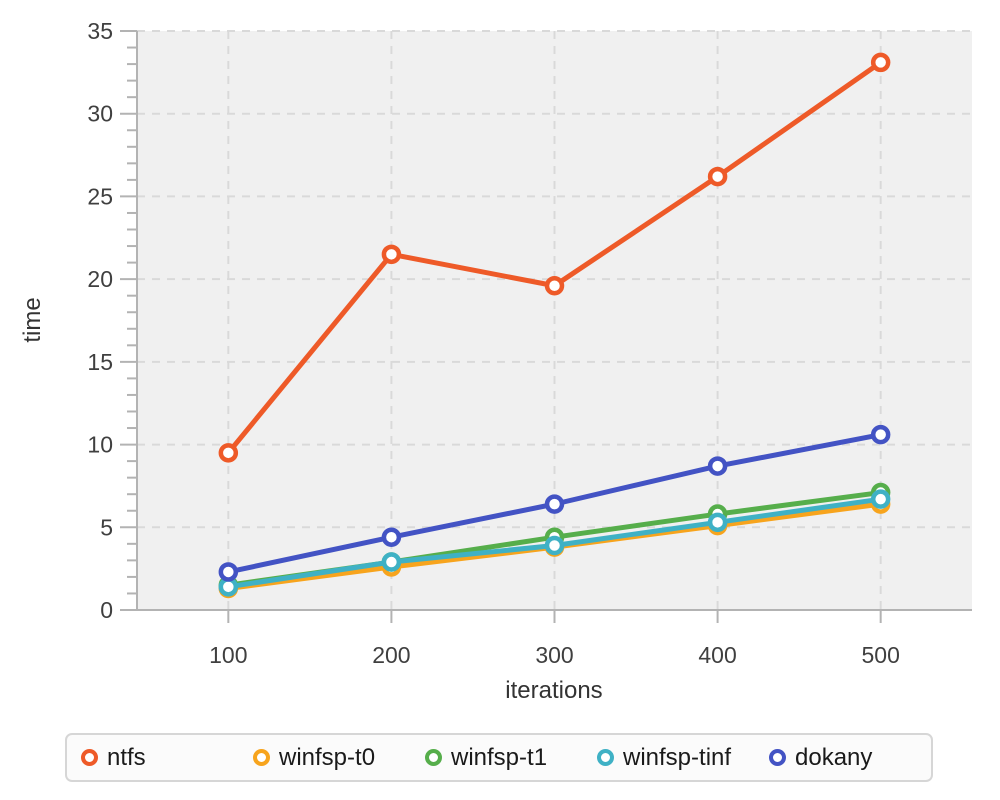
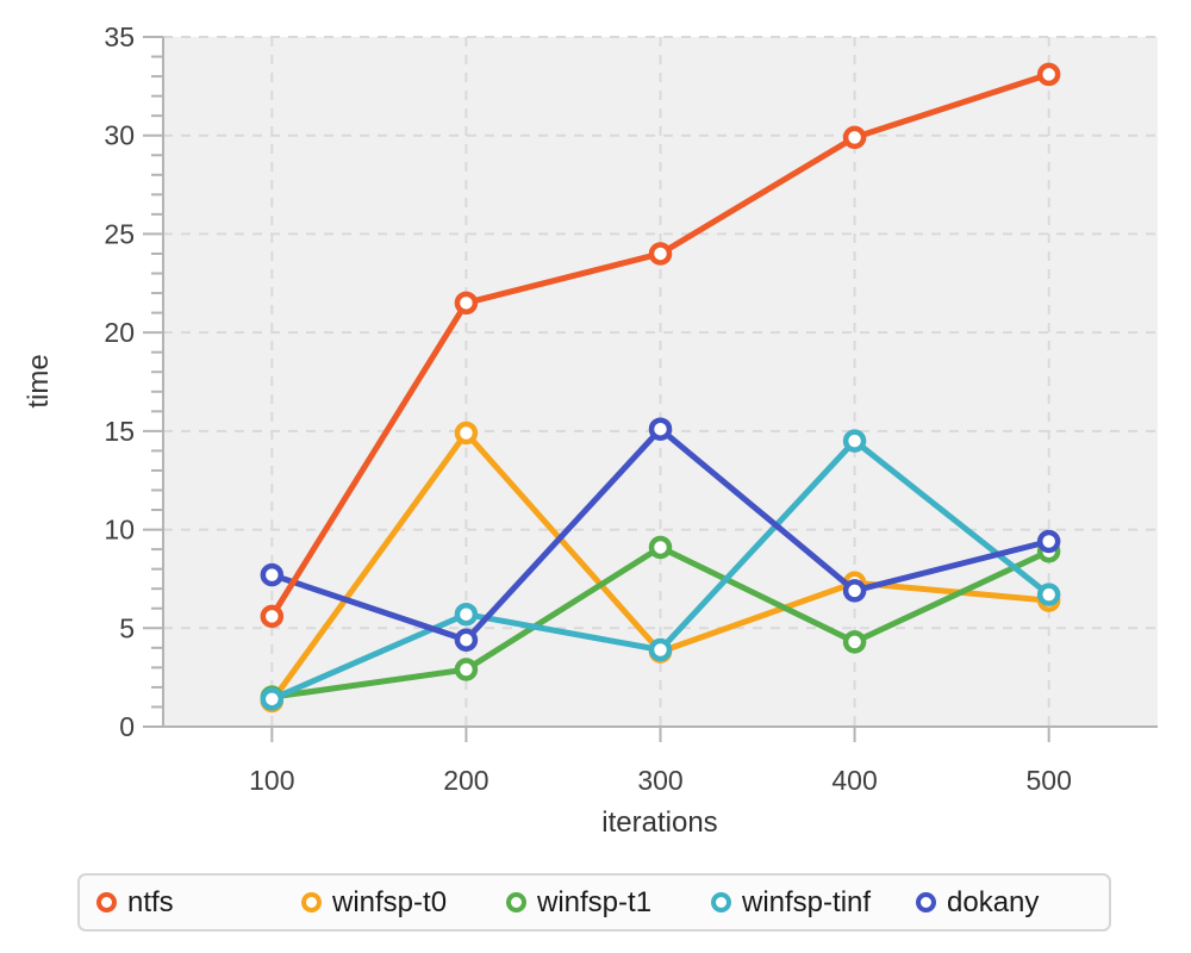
dokany/100: 2.3 -> 7.7
ntfs/100: 9.5 -> 5.6
winfsp-t0/200: 2.6 -> 14.9
winfsp-tinf/200: 2.9 -> 5.7
winfsp-t1/300: 4.4 -> 9.1
dokany/300: 6.4 -> 15.1
ntfs/300: 19.6 -> 24.0
winfsp-t0/400: 5.1 -> 7.3
winfsp-t1/400: 5.8 -> 4.3
winfsp-tinf/400: 5.3 -> 14.5
dokany/400: 8.7 -> 6.9
ntfs/400: 26.2 -> 29.9
winfsp-t1/500: 7.1 -> 8.9
dokany/500: 10.6 -> 9.4
